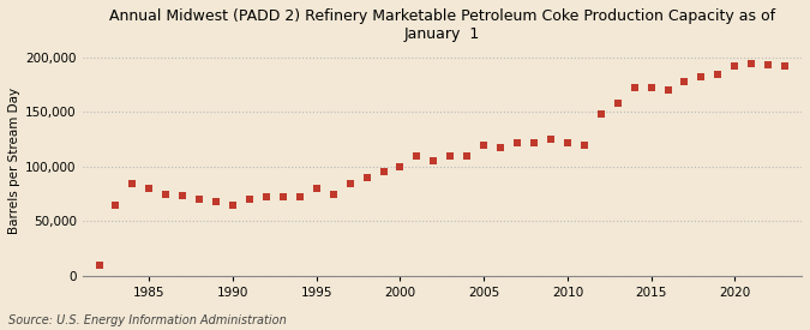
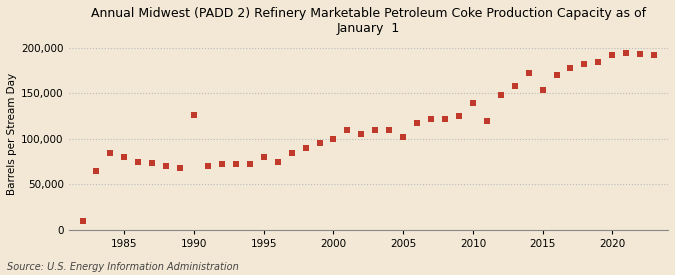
1990: 65,000 -> 126,000
2005: 120,000 -> 102,000
2010: 122,000 -> 140,000
2015: 172,000 -> 154,000
